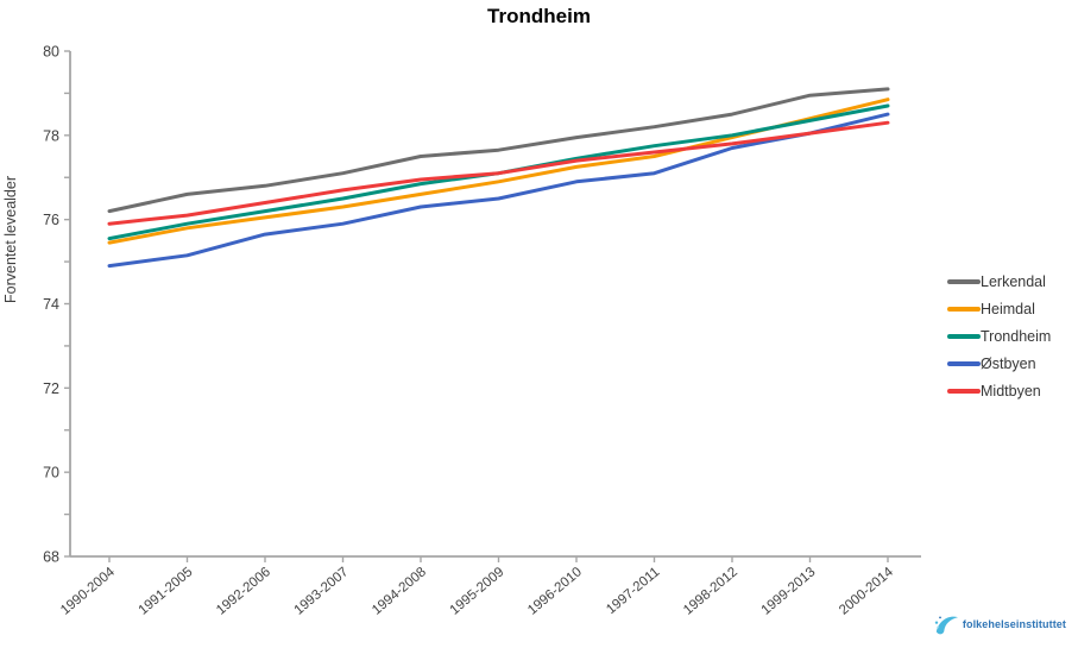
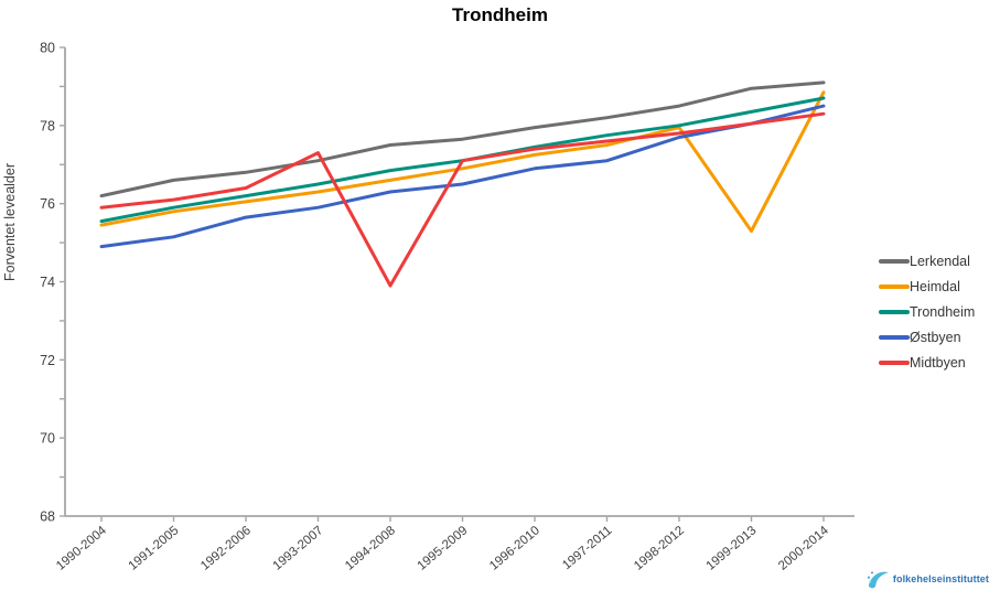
Midtbyen/1993-2007: 76.7 -> 77.3
Midtbyen/1994-2008: 77.0 -> 73.9
Heimdal/1999-2013: 78.4 -> 75.3
